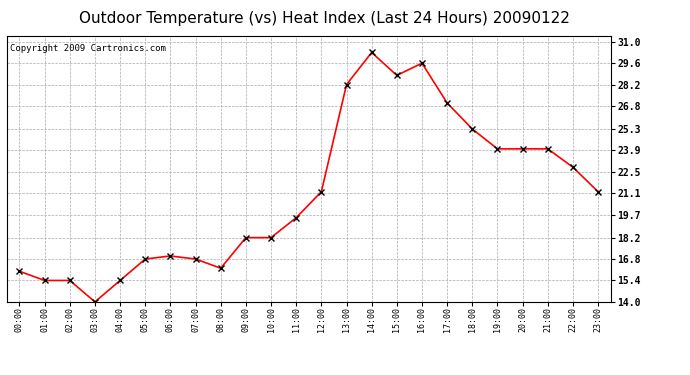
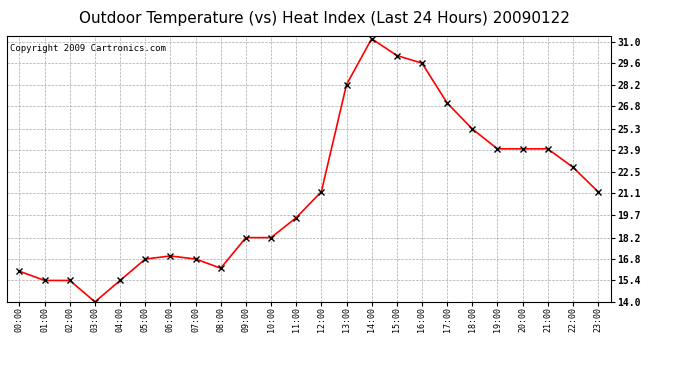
14:00: 30.3 -> 31.2
15:00: 28.8 -> 30.1
